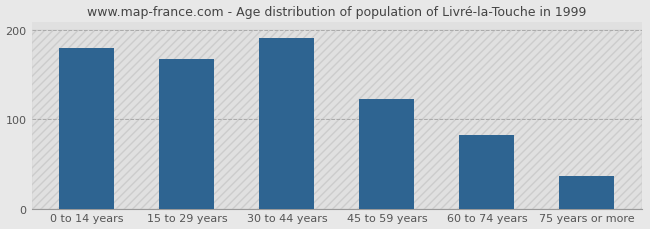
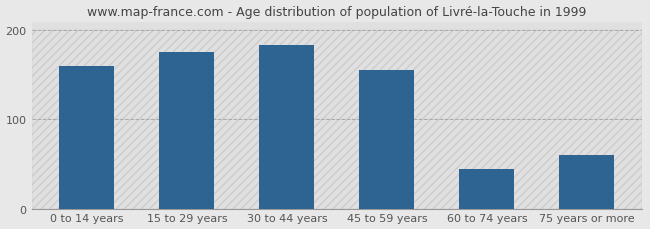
0 to 14 years: 180 -> 160
15 to 29 years: 168 -> 176
30 to 44 years: 192 -> 184
45 to 59 years: 123 -> 156
60 to 74 years: 83 -> 44
75 years or more: 37 -> 60
